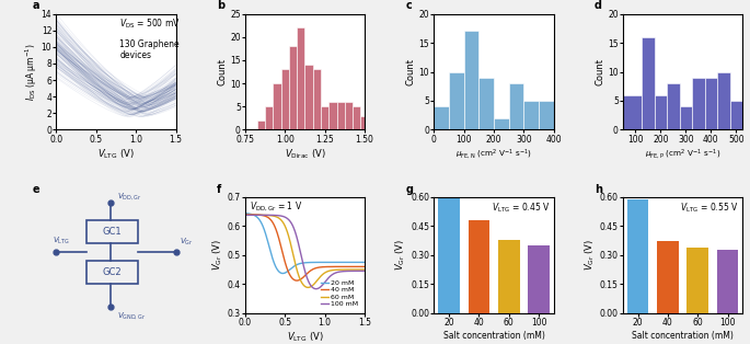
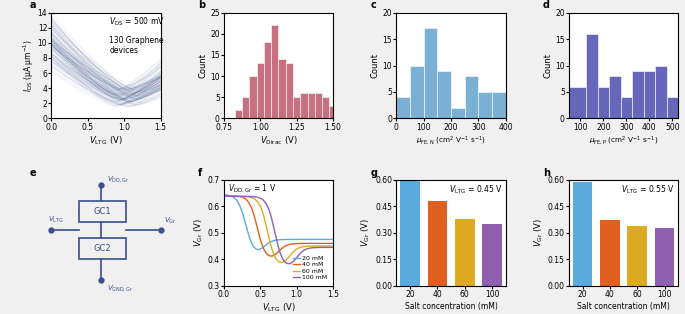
500: 5 -> 4
